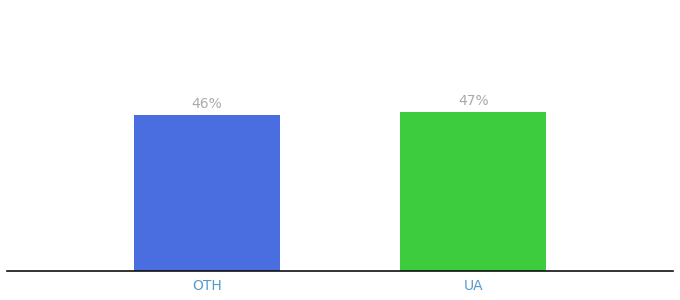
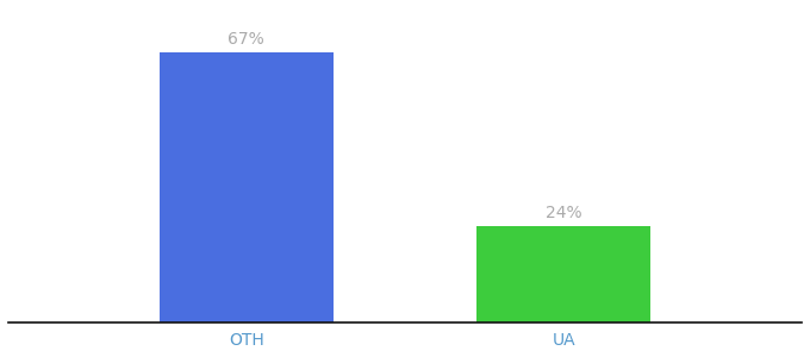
OTH: 46% -> 67%
UA: 47% -> 24%
